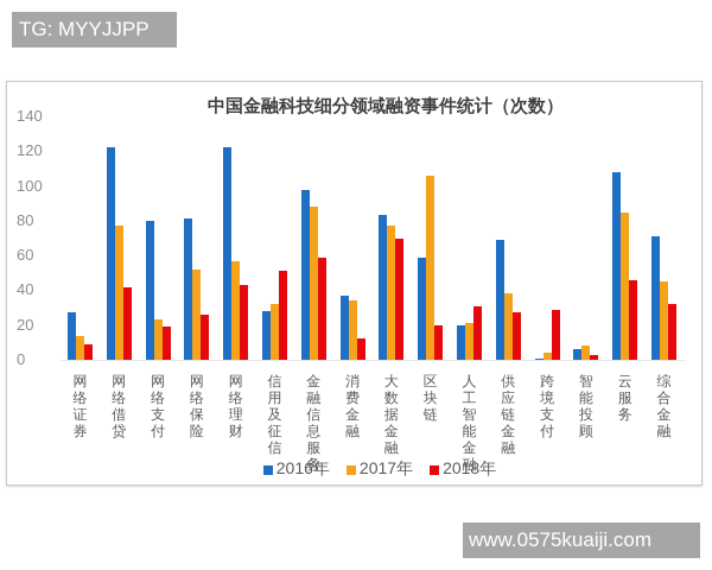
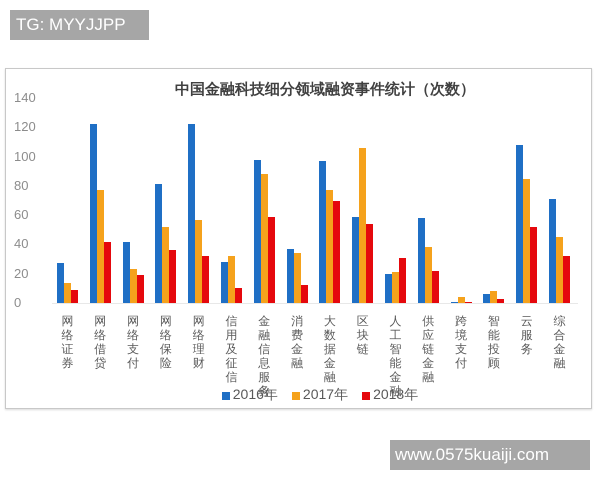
2016年/网络支付: 80 -> 42
2018年/网络保险: 26 -> 36
2018年/网络理财: 43 -> 32
2018年/信用及征信: 51 -> 10
2016年/大数据金融: 83 -> 97
2018年/区块链: 20 -> 54
2016年/供应链金融: 69 -> 58
2018年/供应链金融: 27 -> 22
2018年/跨境支付: 29 -> 1
2018年/云服务: 46 -> 52
